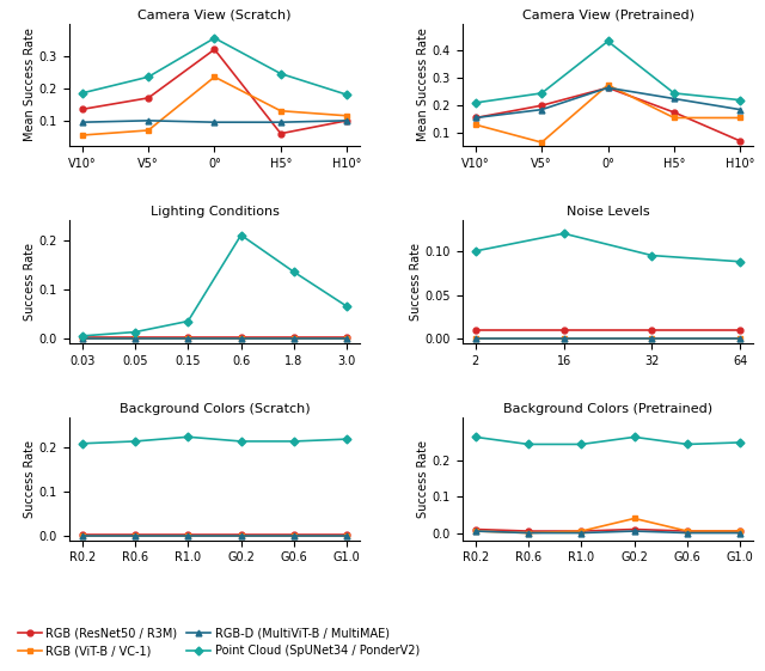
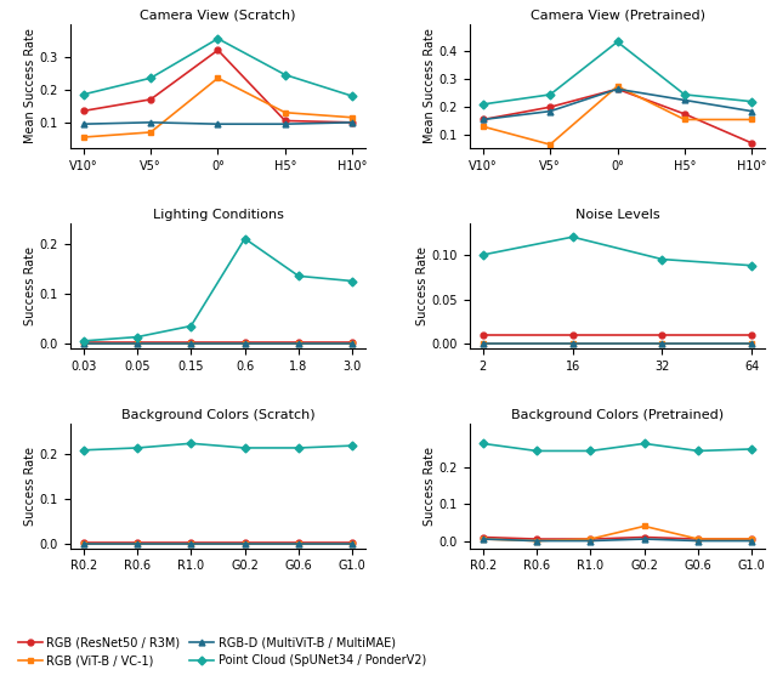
Camera View (Scratch)/RGB (ResNet50 / R3M)/H5°: 0.060 -> 0.105
Lighting Conditions/Point Cloud (SpUNet34 / PonderV2)/3.0: 0.065 -> 0.125
